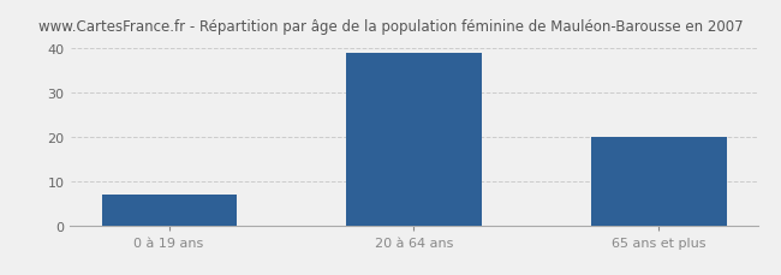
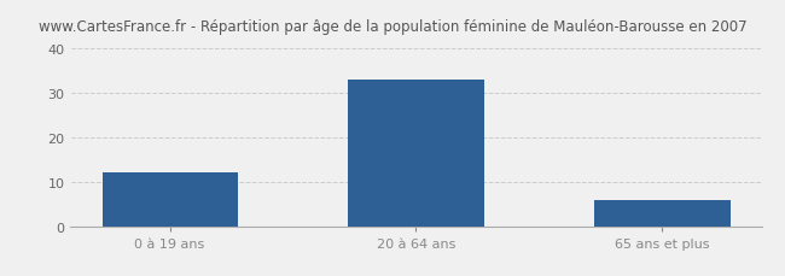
0 à 19 ans: 7 -> 12
20 à 64 ans: 39 -> 33
65 ans et plus: 20 -> 6
